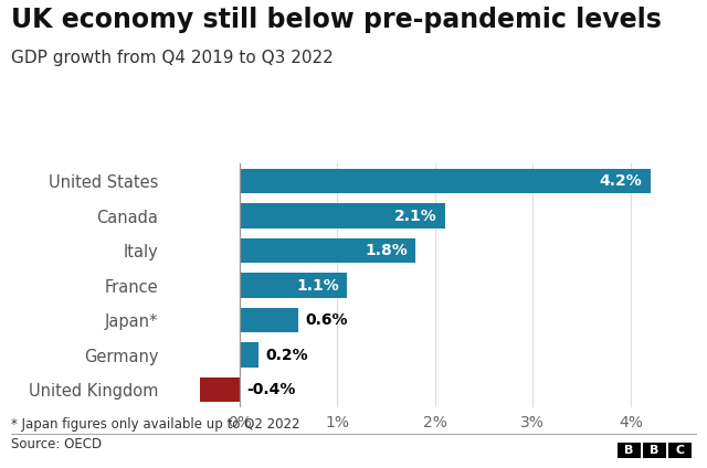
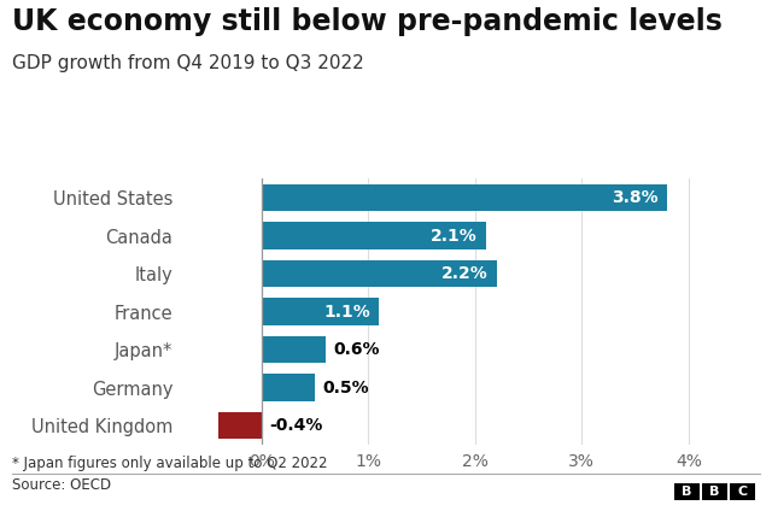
United States: 4.2% -> 3.8%
Italy: 1.8% -> 2.2%
Germany: 0.2% -> 0.5%
